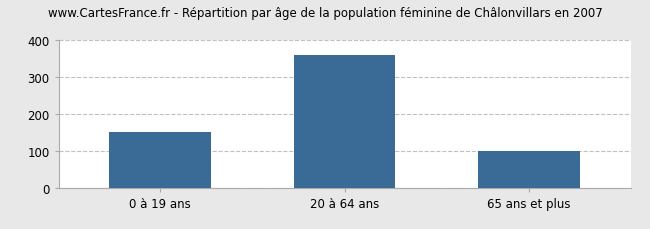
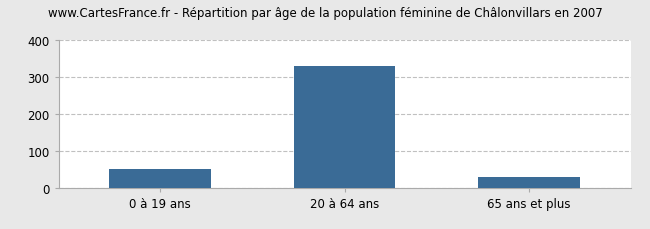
0 à 19 ans: 150 -> 50
20 à 64 ans: 360 -> 330
65 ans et plus: 100 -> 30
